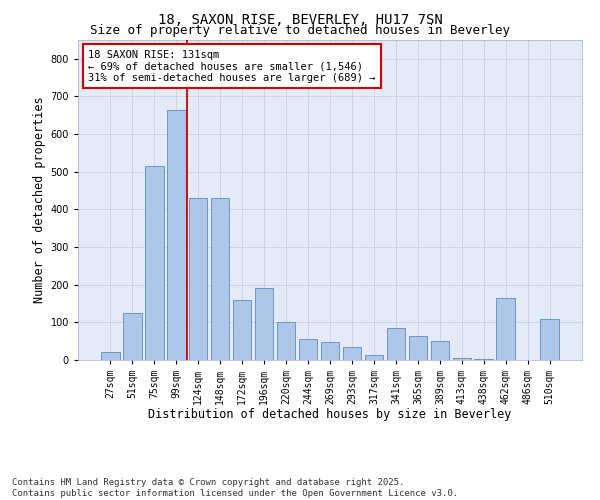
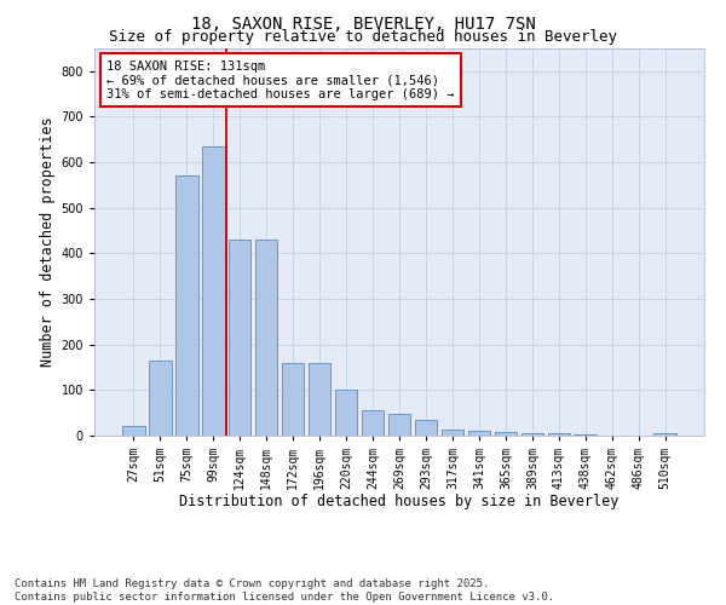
51sqm: 125 -> 165
75sqm: 515 -> 570
99sqm: 665 -> 635
196sqm: 190 -> 160
341sqm: 85 -> 10
365sqm: 65 -> 8
389sqm: 50 -> 5
462sqm: 165 -> 1
510sqm: 110 -> 5
